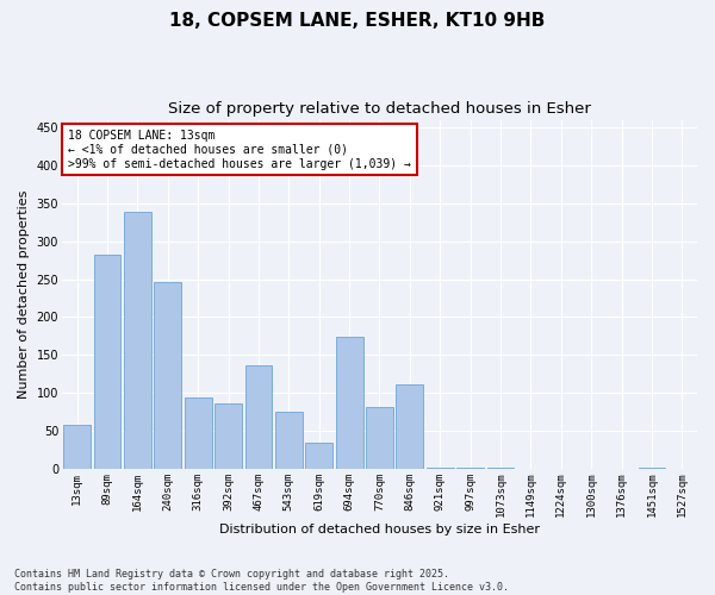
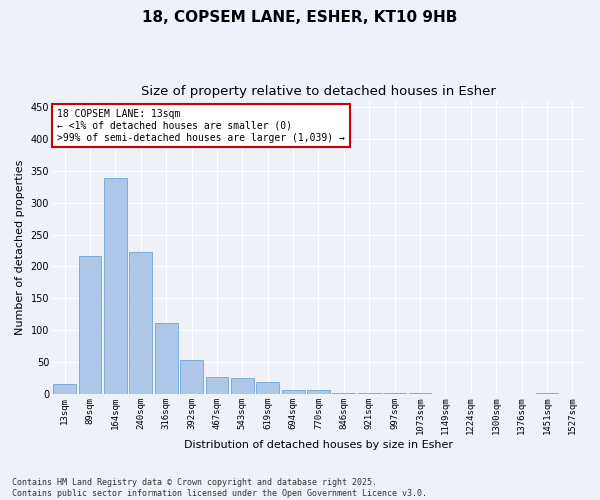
13sqm: 58 -> 15
89sqm: 282 -> 216
240sqm: 246 -> 222
316sqm: 94 -> 112
392sqm: 86 -> 54
467sqm: 136 -> 27
543sqm: 76 -> 25
619sqm: 34 -> 19
694sqm: 174 -> 7
770sqm: 82 -> 6
846sqm: 112 -> 2
